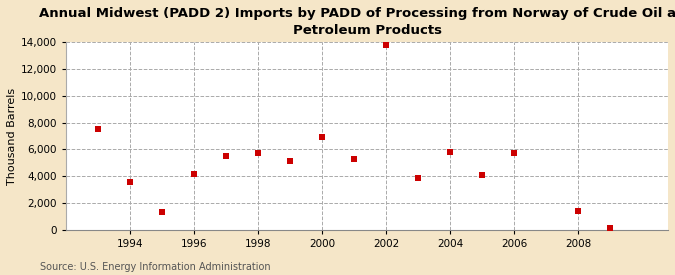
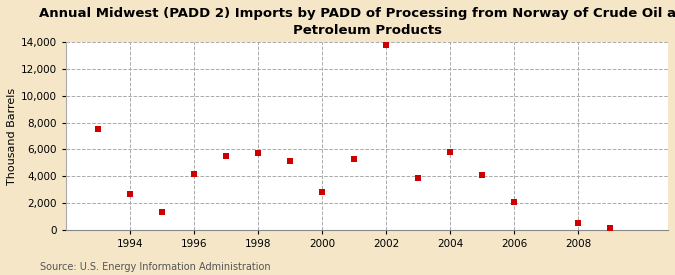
1994: 3,600 -> 2,700
2000: 6,900 -> 2,800
2006: 5,700 -> 2,100
2008: 1,400 -> 500
